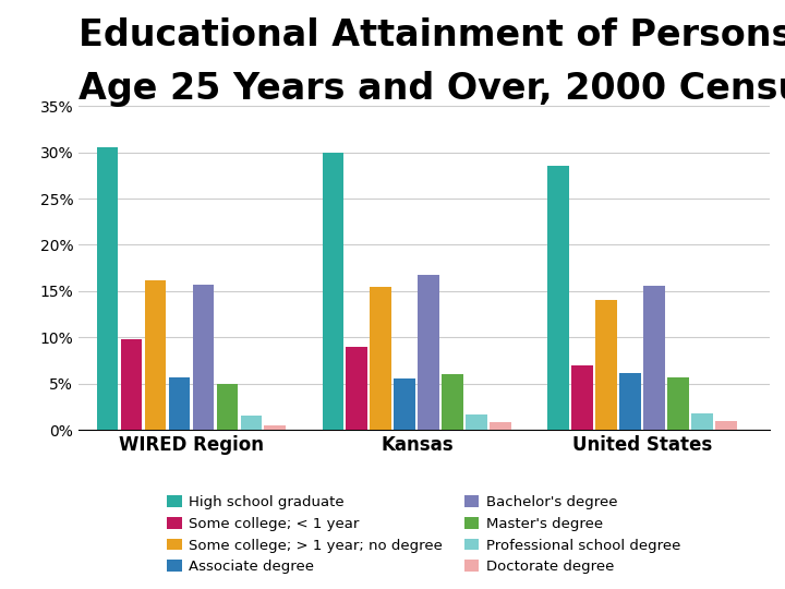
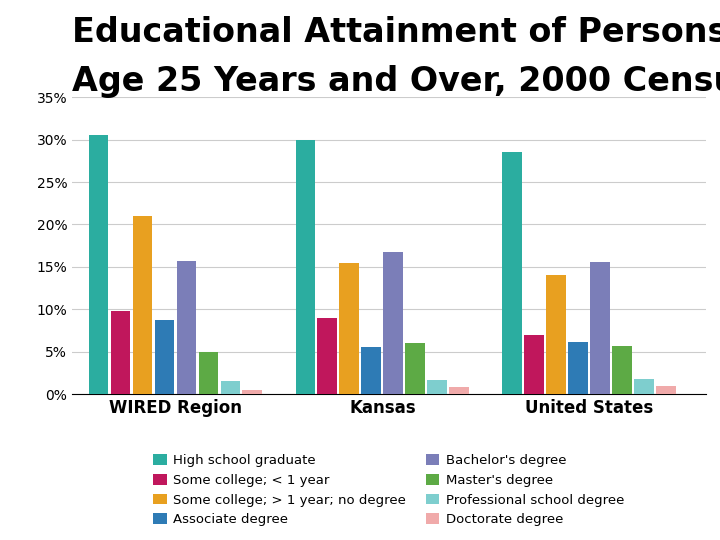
Some college; > 1 year; no degree/WIRED Region: 16.2% -> 21.0%
Associate degree/WIRED Region: 5.7% -> 8.8%
